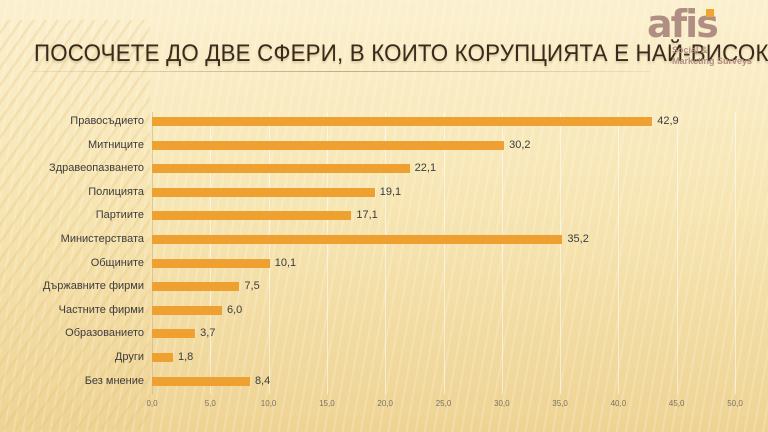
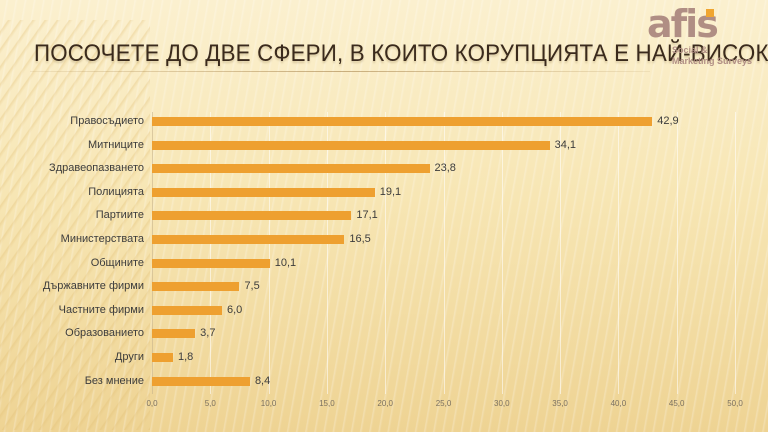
Митниците: 30,2 -> 34,1
Здравеопазването: 22,1 -> 23,8
Министерствата: 35,2 -> 16,5
